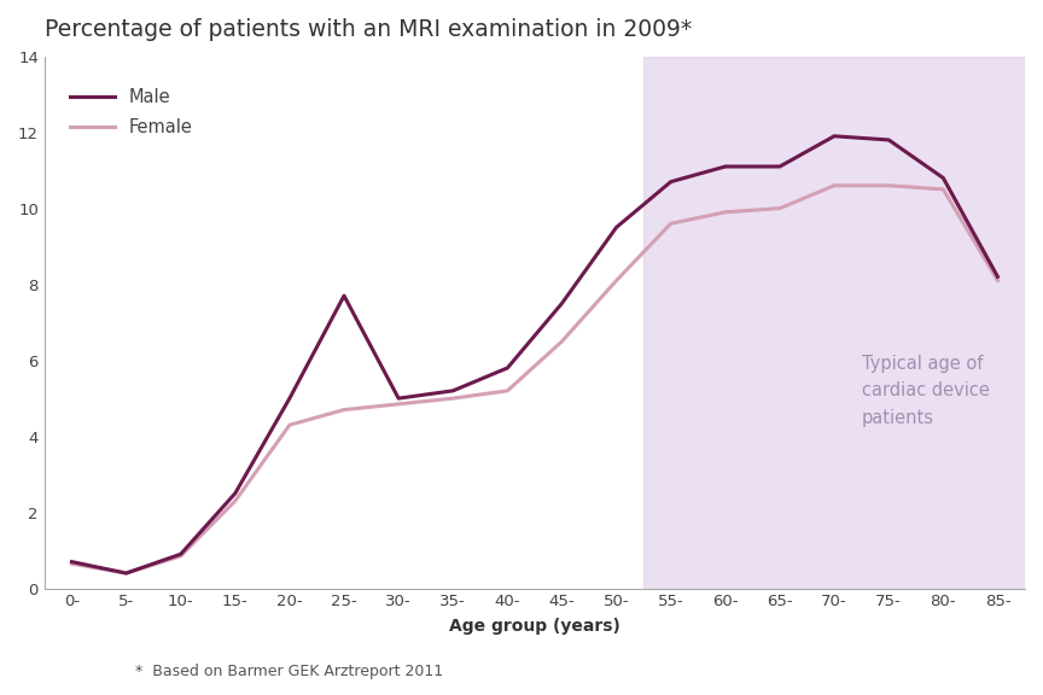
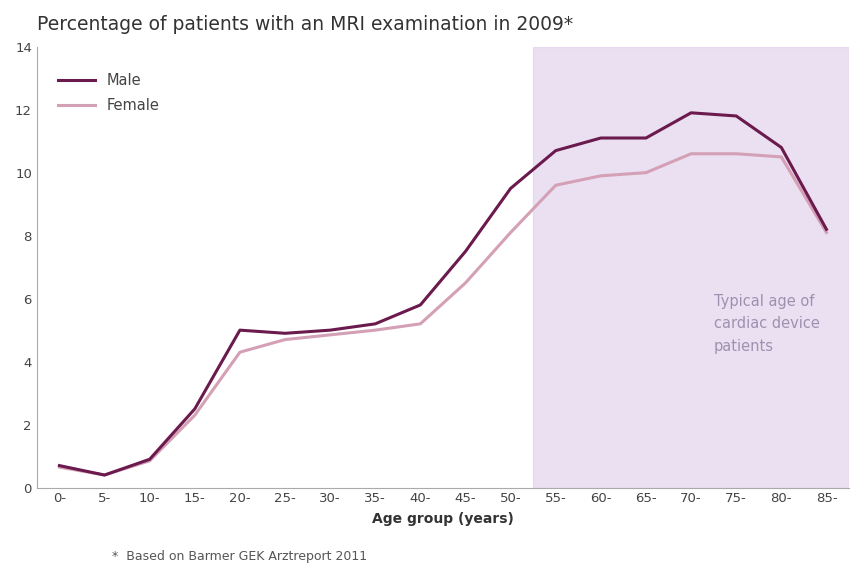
Male/25-: 7.7 -> 4.9
